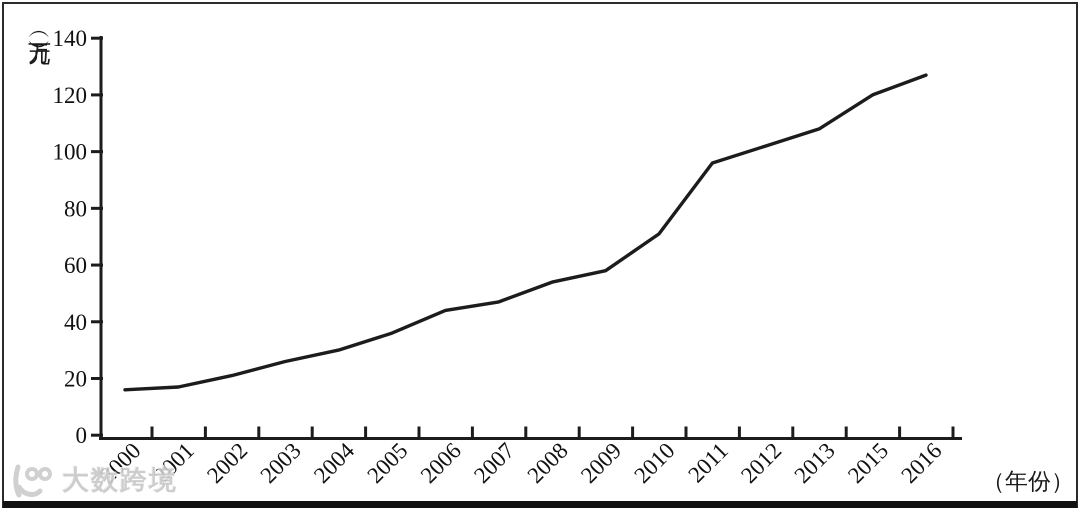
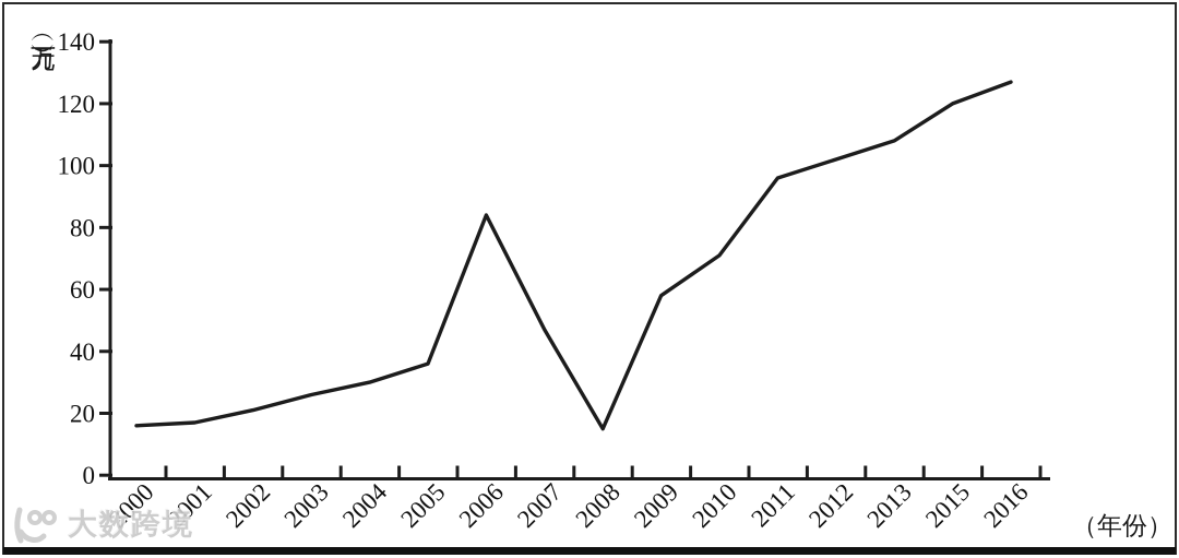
2006: 44 -> 84
2008: 54 -> 15
